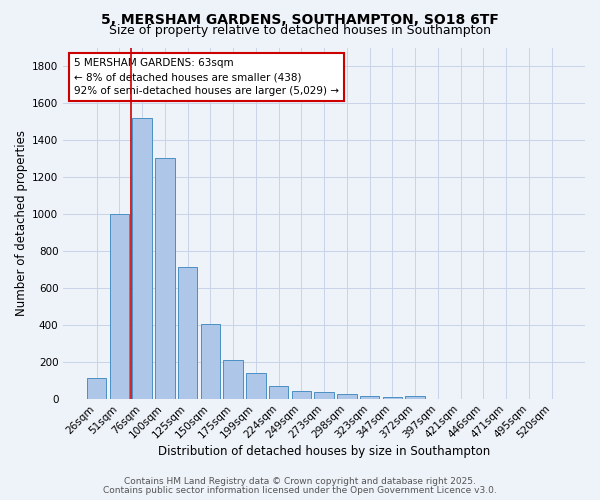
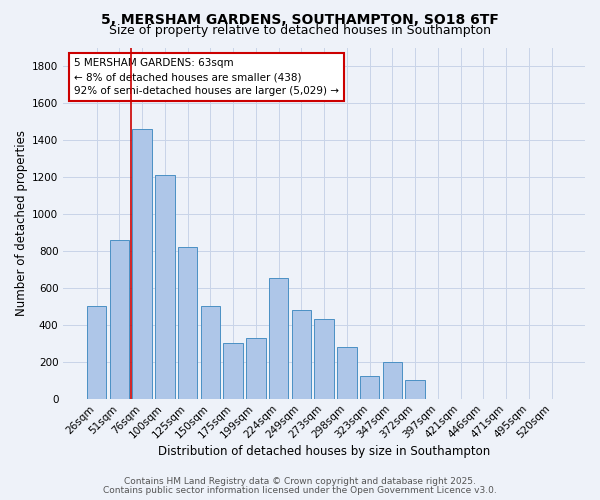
26sqm: 110 -> 500
51sqm: 1000 -> 860
76sqm: 1520 -> 1460
100sqm: 1300 -> 1210
125sqm: 710 -> 820
150sqm: 400 -> 500
175sqm: 210 -> 300
199sqm: 140 -> 330
224sqm: 70 -> 650
249sqm: 40 -> 480
273sqm: 40 -> 430
298sqm: 20 -> 280
323sqm: 20 -> 120
347sqm: 10 -> 200
372sqm: 20 -> 100
